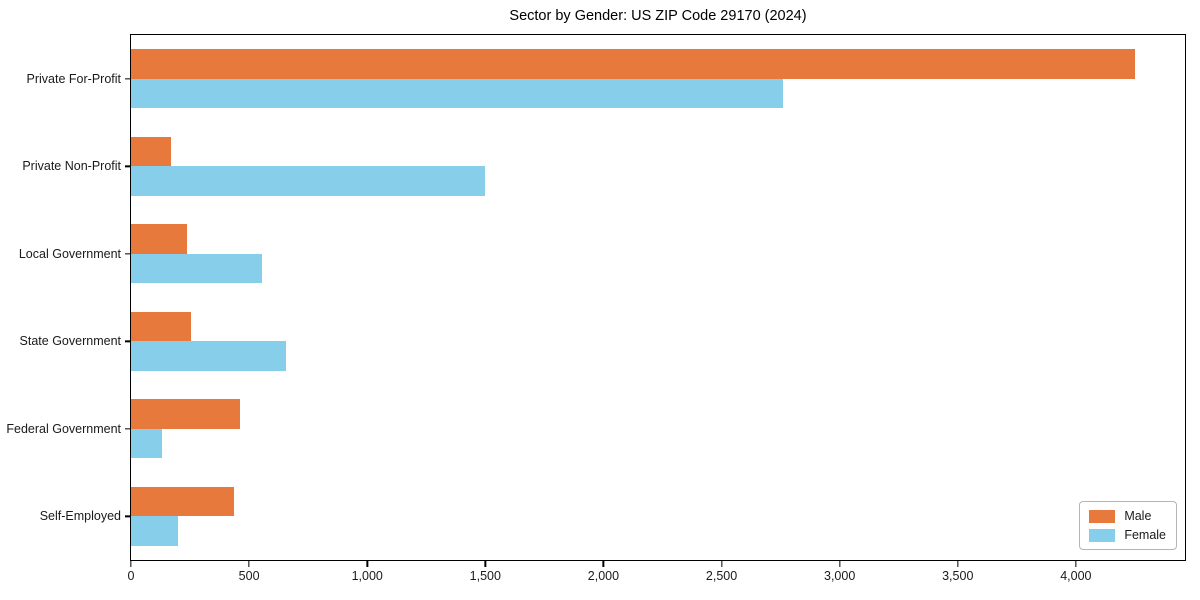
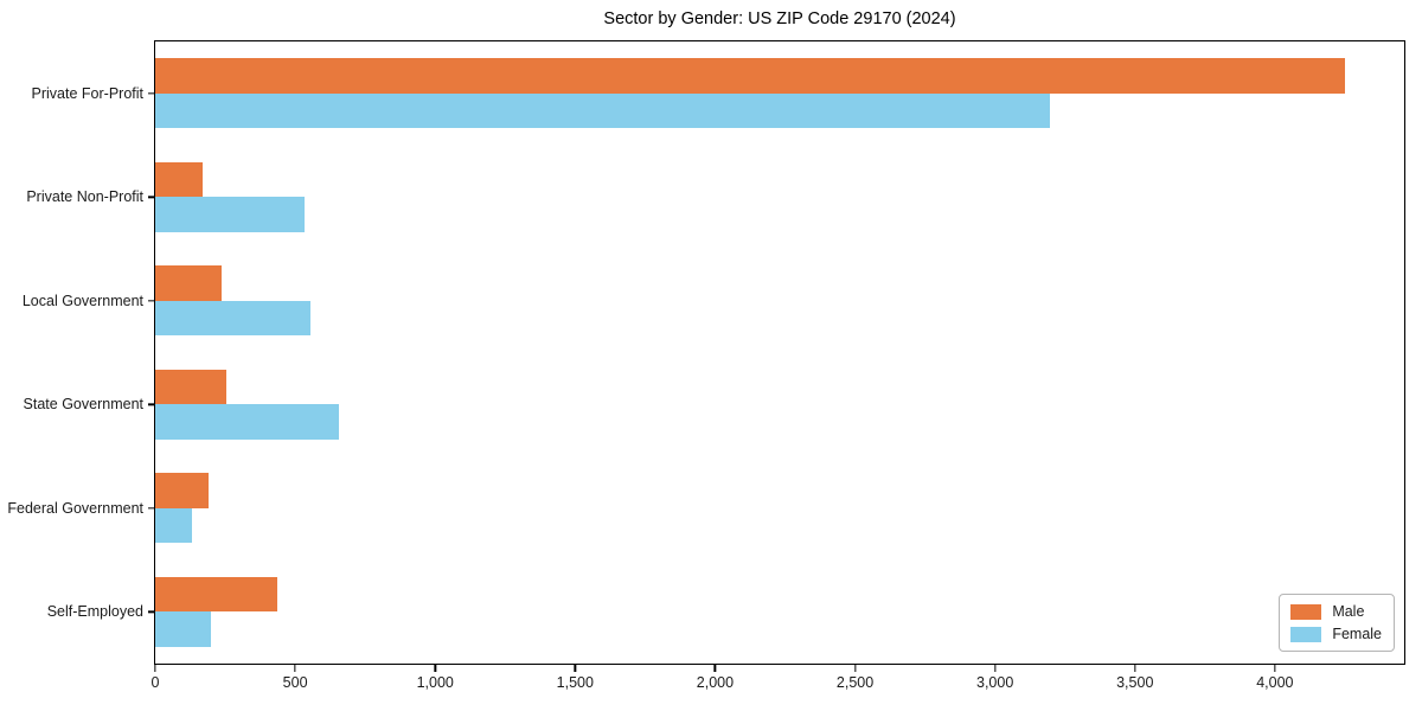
Female/Private For-Profit: 2760 -> 3200
Female/Private Non-Profit: 1500 -> 540
Male/Federal Government: 460 -> 190
